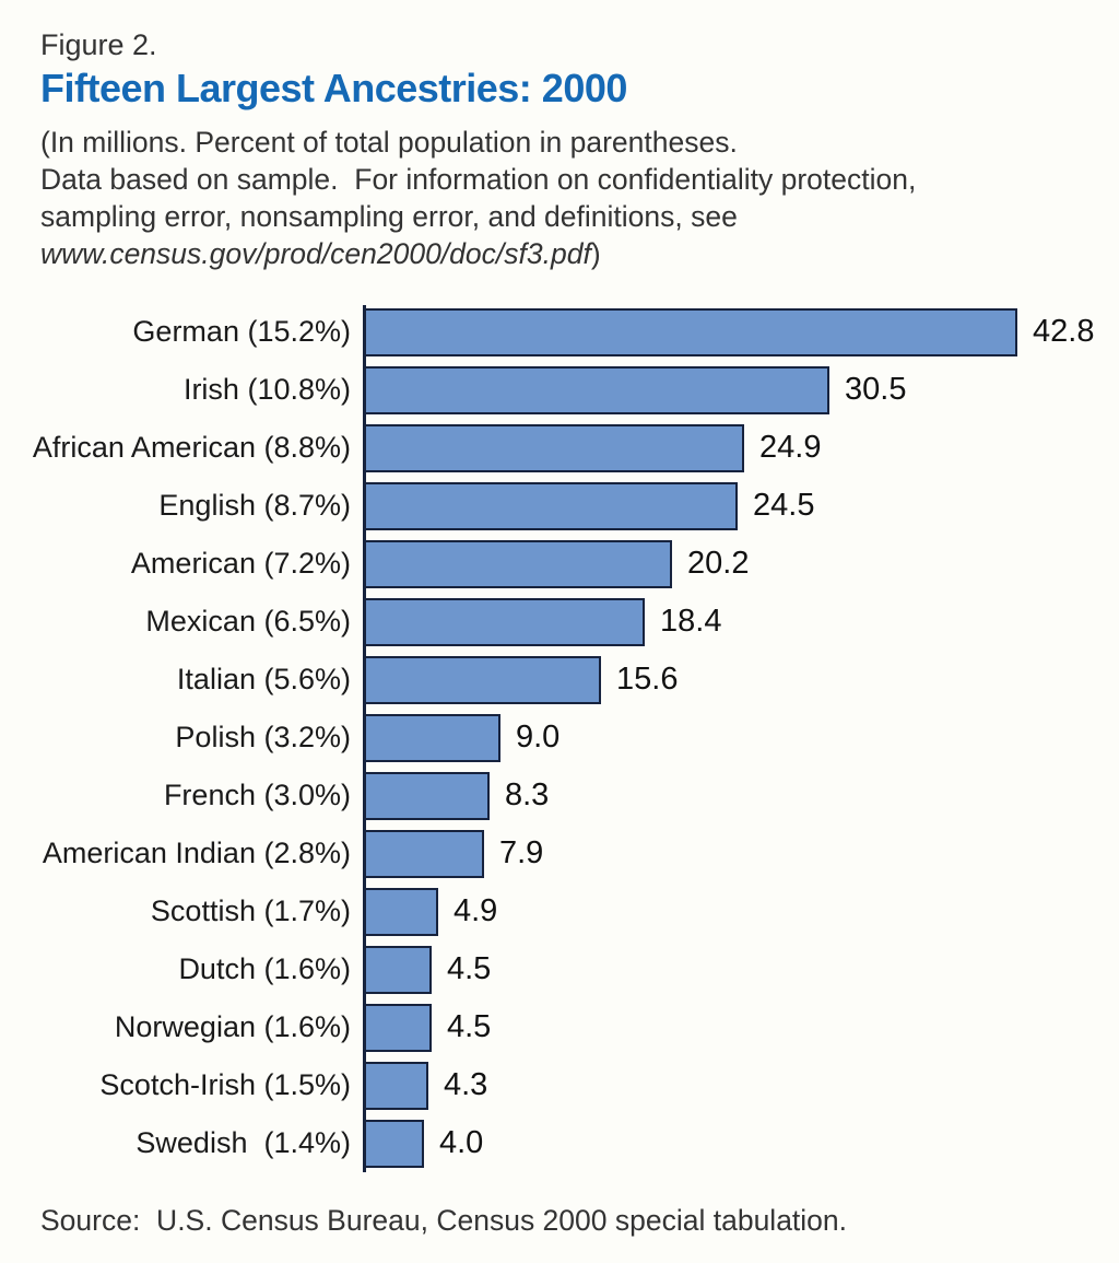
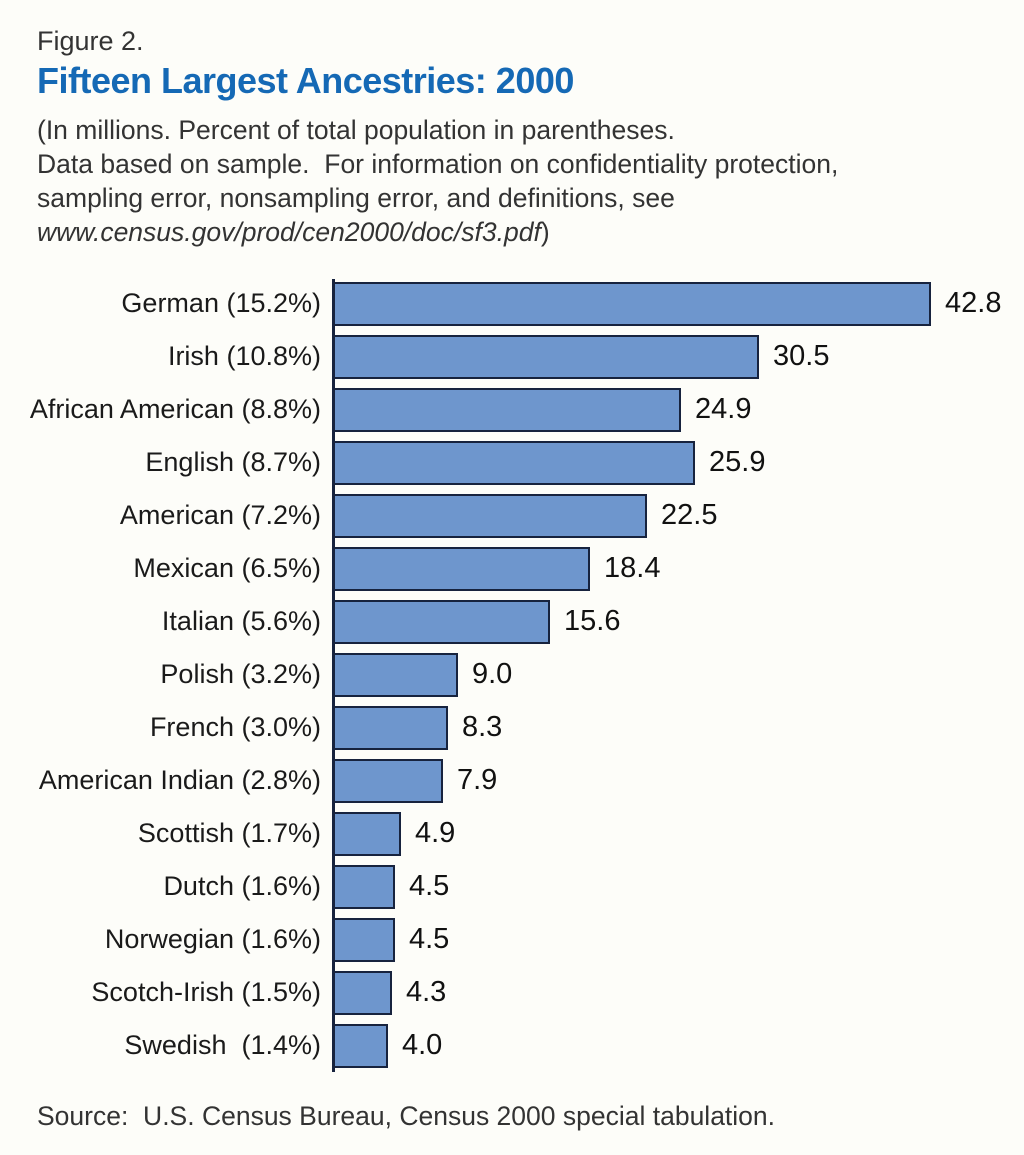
English (8.7%): 24.5 -> 25.9
American (7.2%): 20.2 -> 22.5
